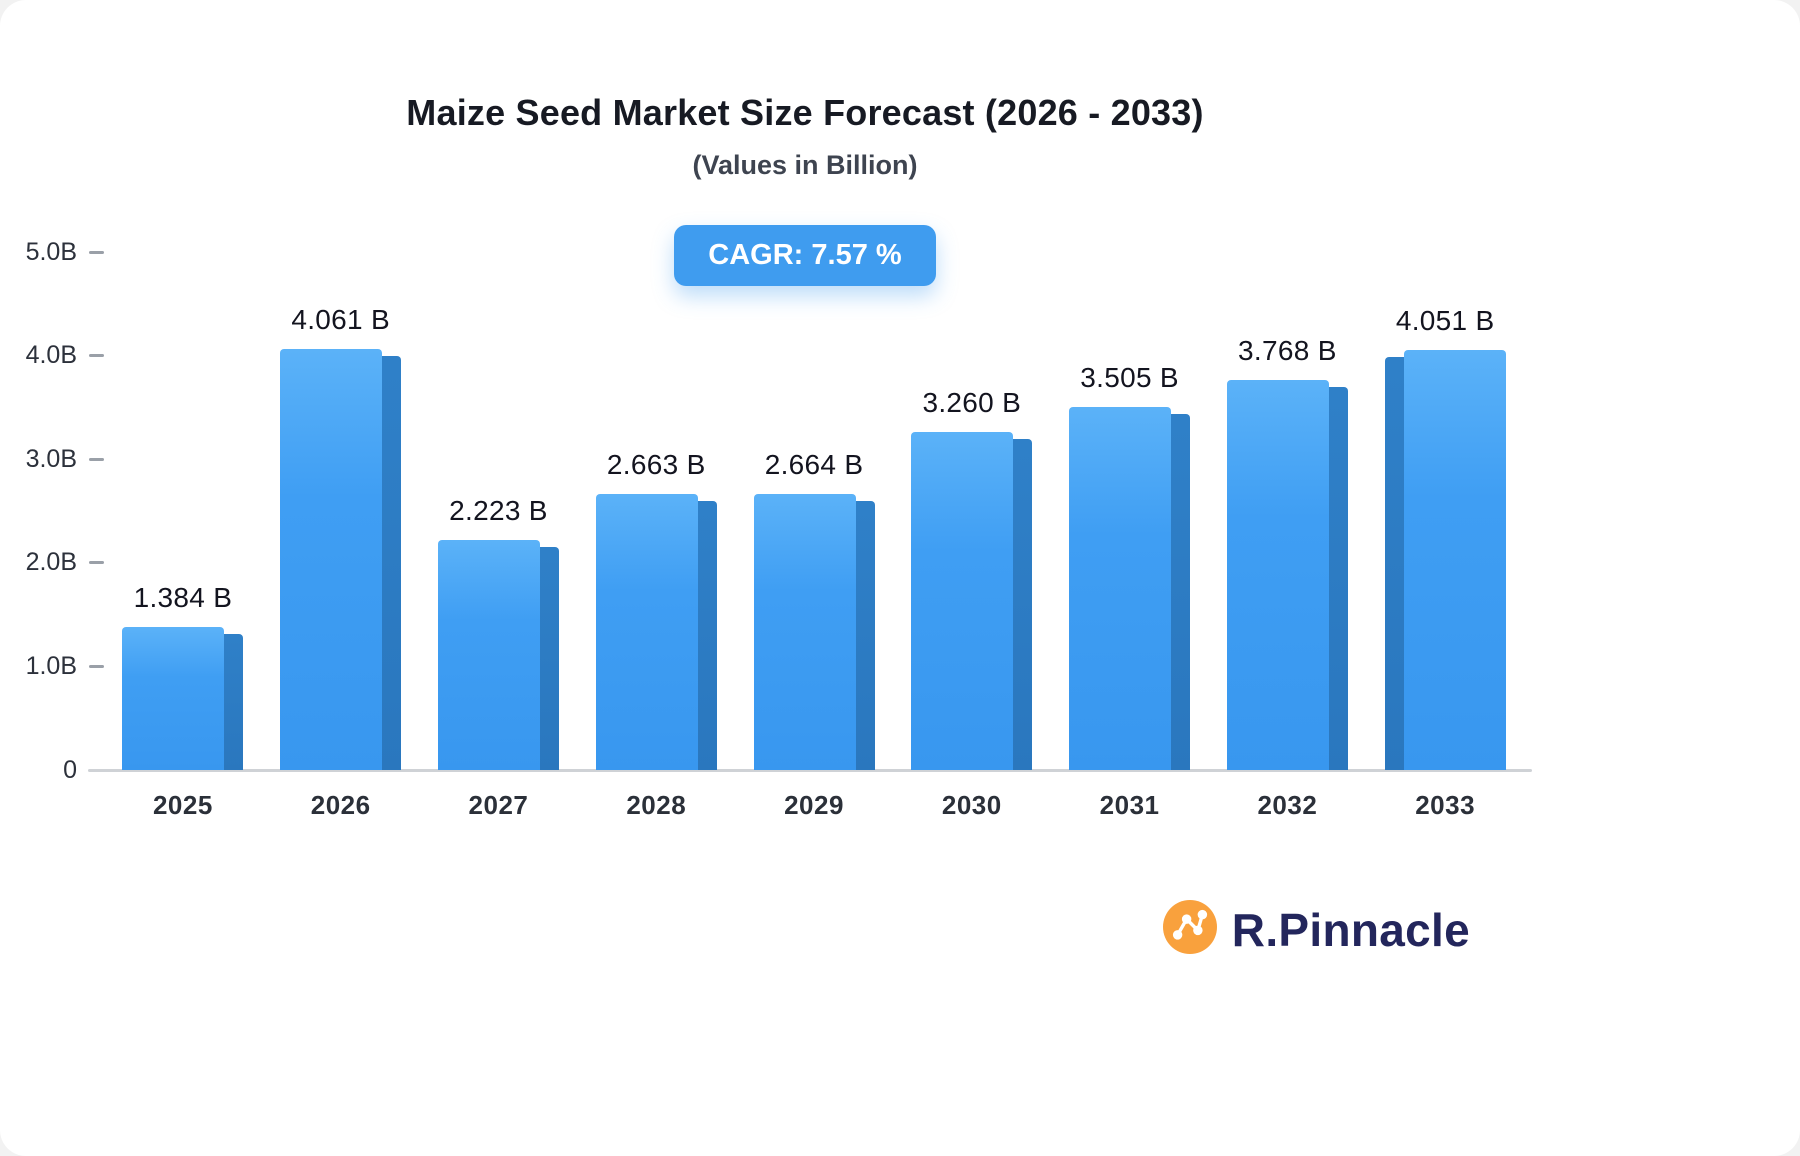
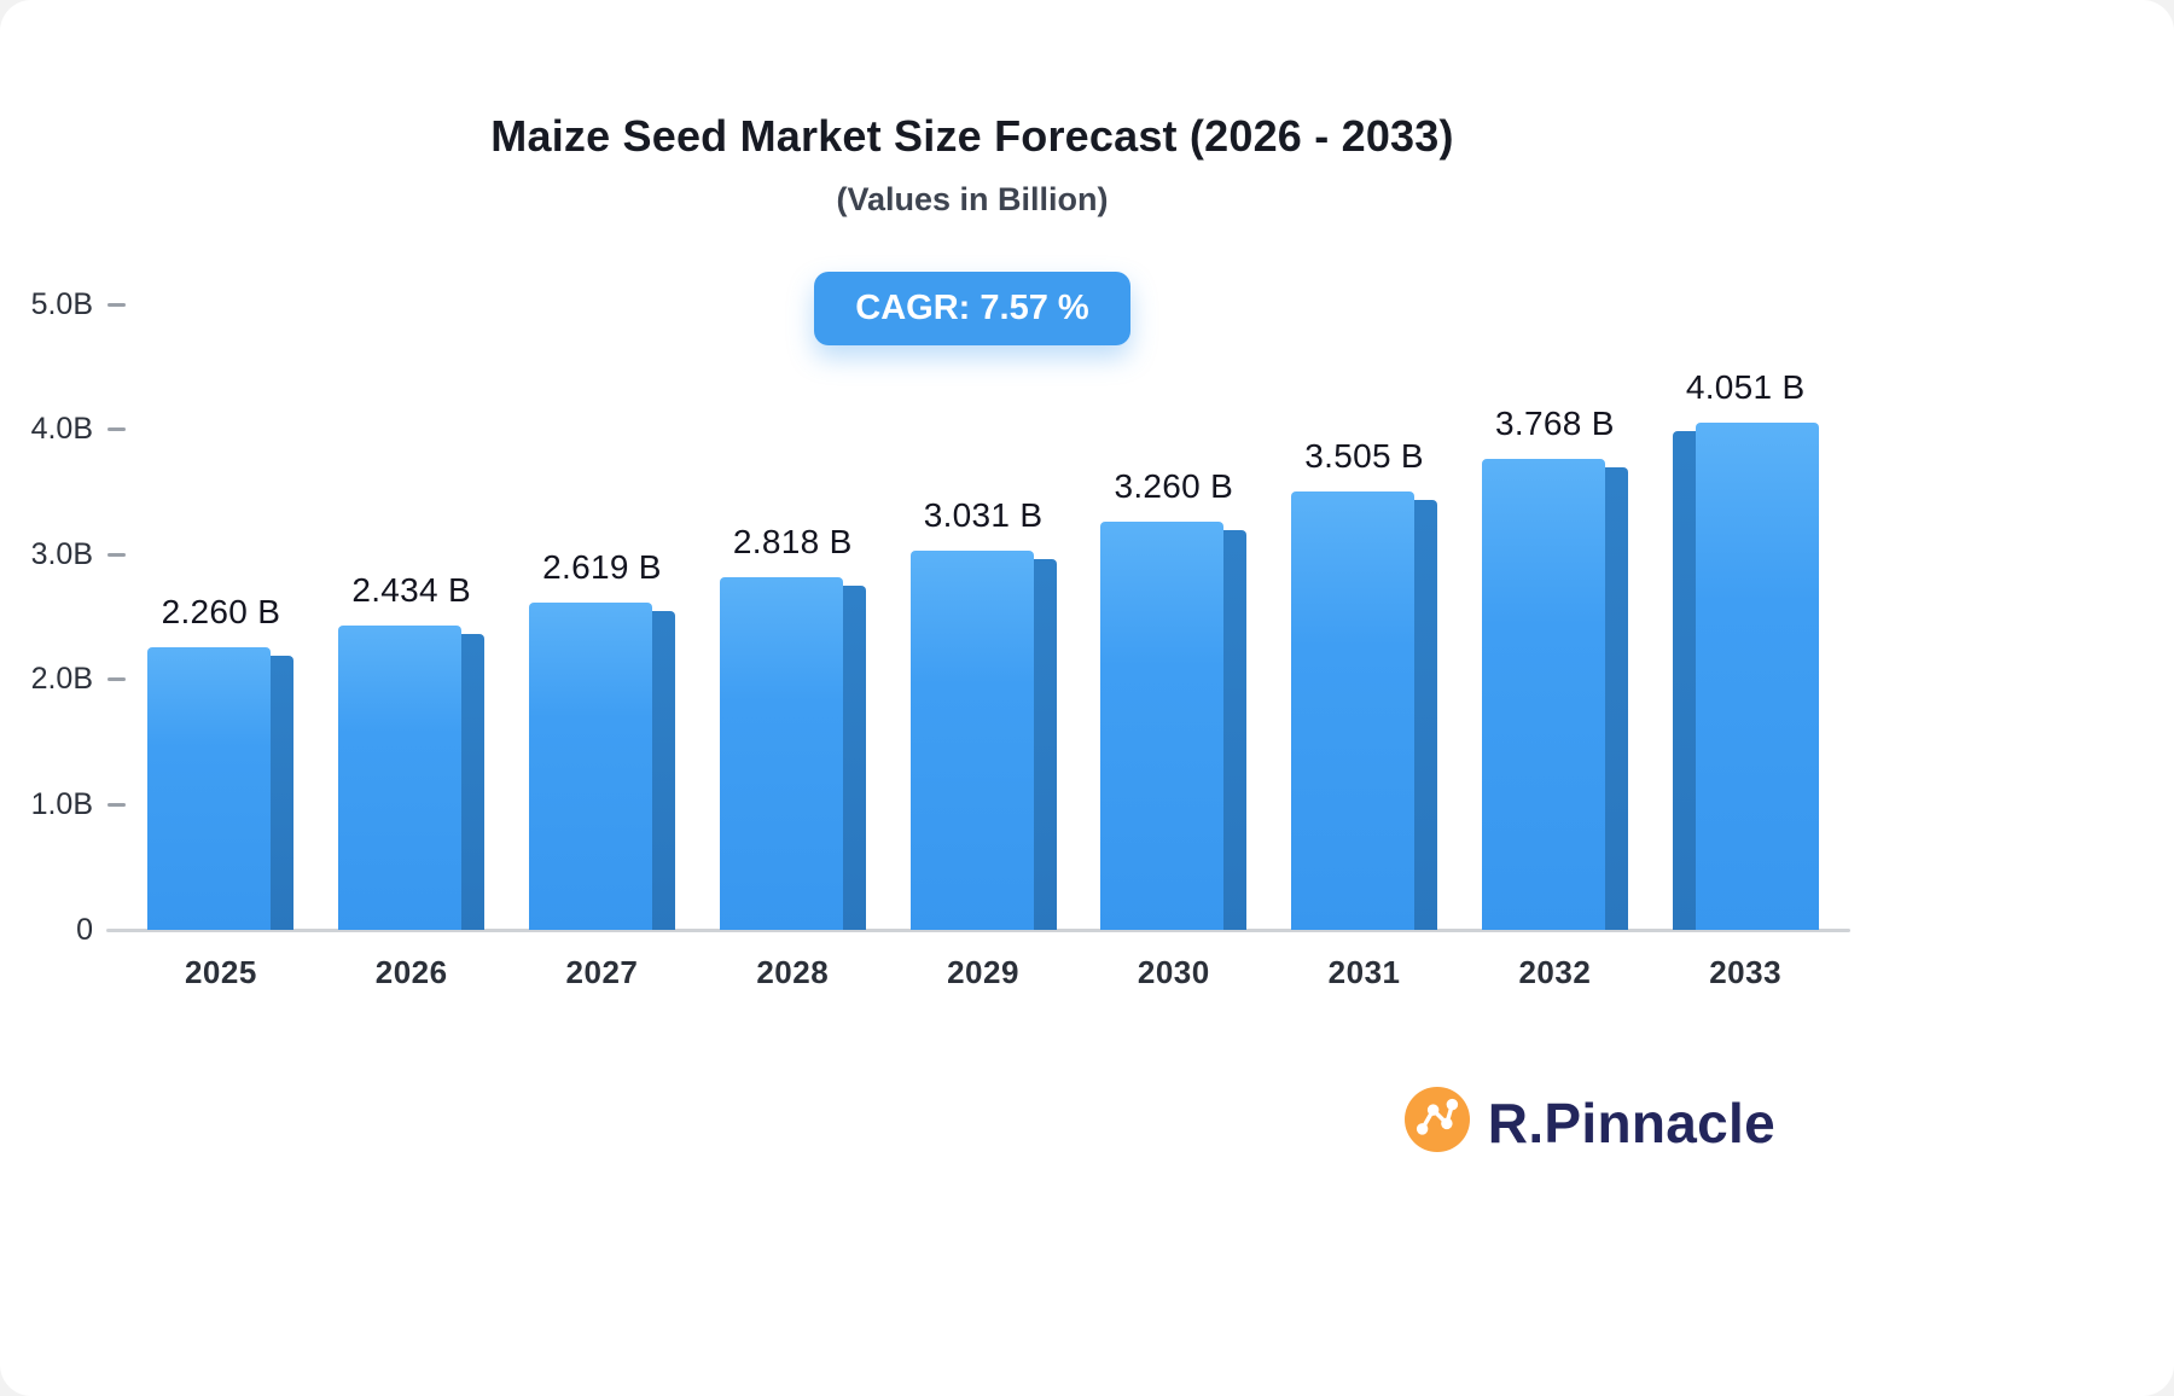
2025: 1.384 -> 2.260
2026: 4.061 -> 2.434
2027: 2.223 -> 2.619
2028: 2.663 -> 2.818
2029: 2.664 -> 3.031
